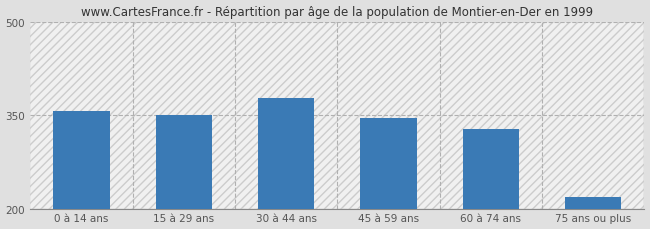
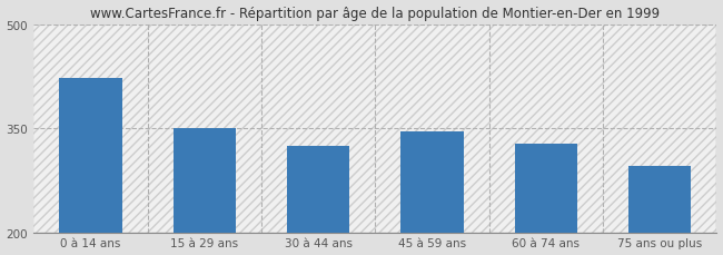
0 à 14 ans: 357 -> 422
30 à 44 ans: 378 -> 324
75 ans ou plus: 218 -> 296
